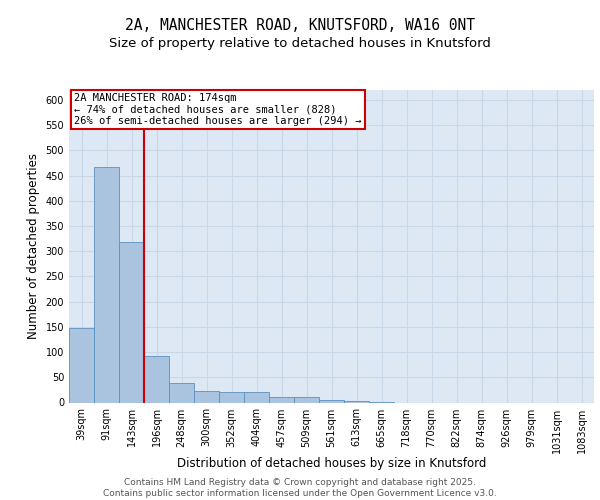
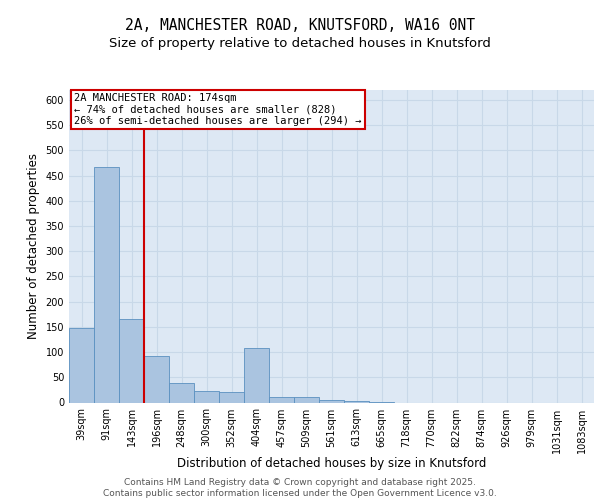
143sqm: 318 -> 166
404sqm: 20 -> 108
